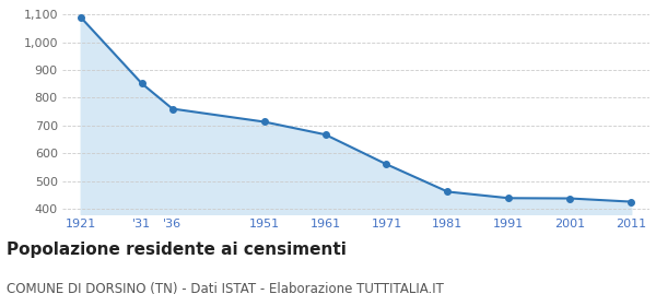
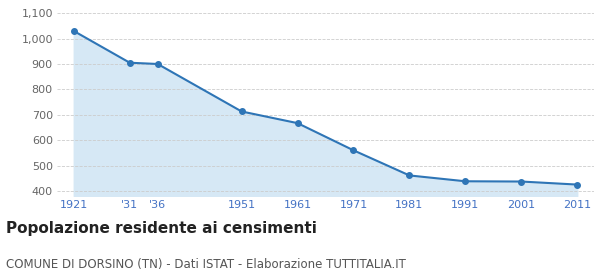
1921: 1,090 -> 1,030
'31: 851 -> 905
'36: 760 -> 900
